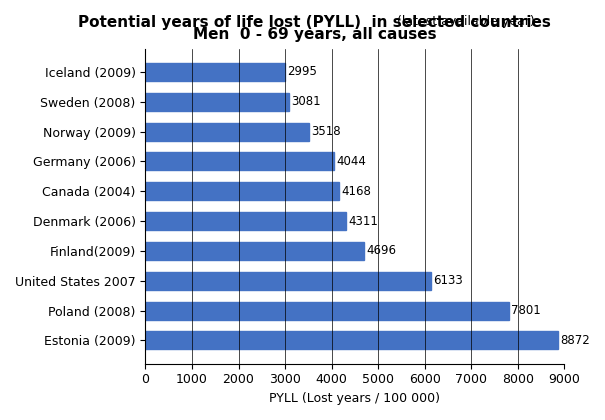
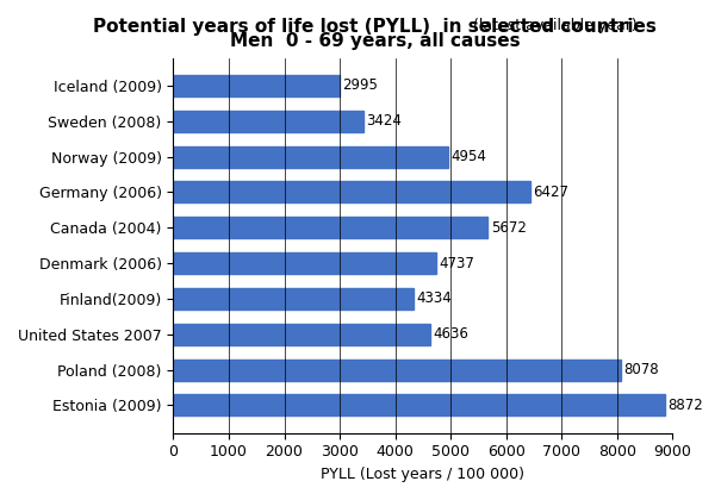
Sweden (2008): 3081 -> 3424
Norway (2009): 3518 -> 4954
Germany (2006): 4044 -> 6427
Canada (2004): 4168 -> 5672
Denmark (2006): 4311 -> 4737
Finland(2009): 4696 -> 4334
United States 2007: 6133 -> 4636
Poland (2008): 7801 -> 8078
